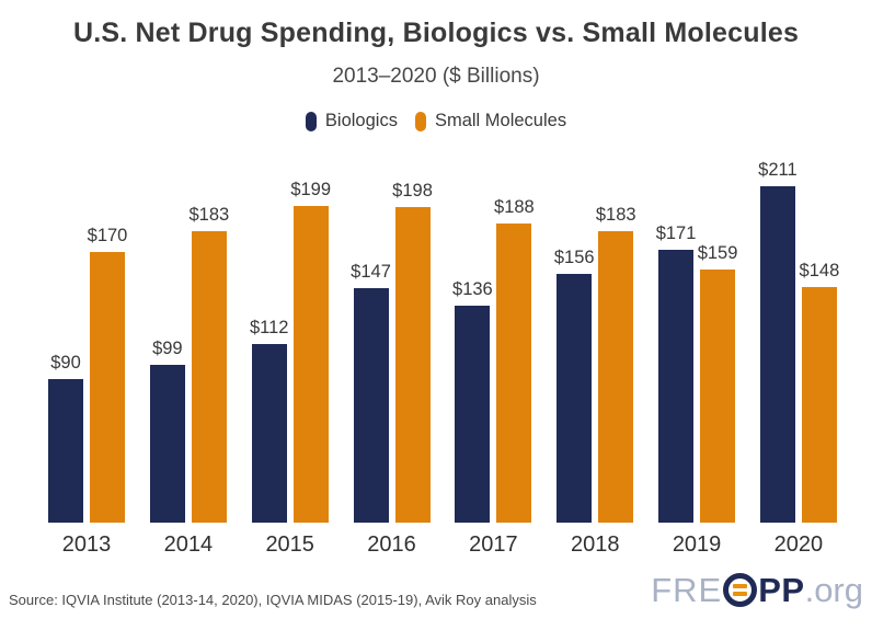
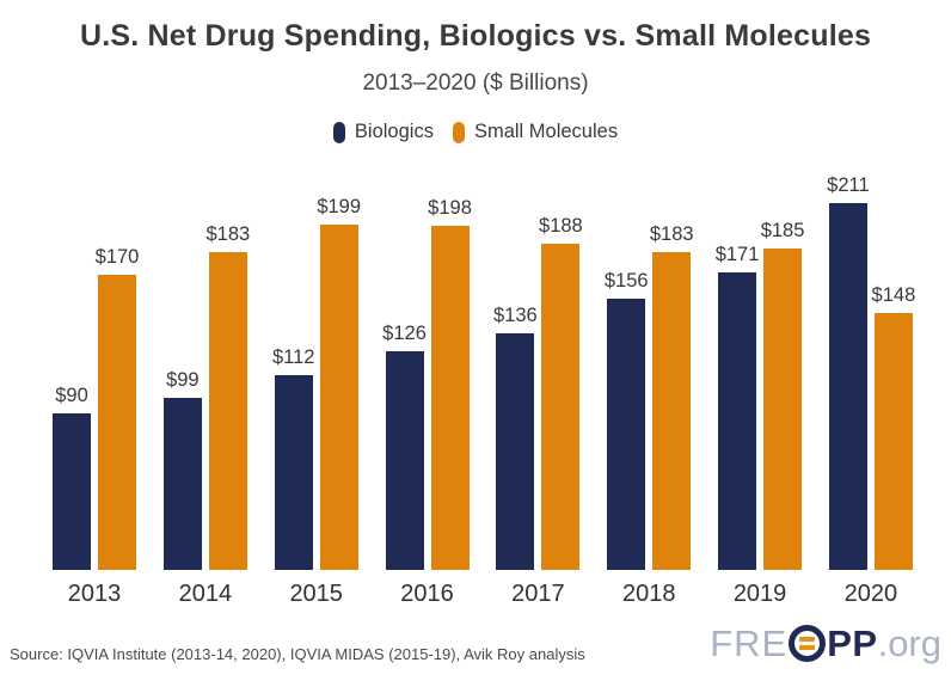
Biologics/2016: $147 -> $126
Small Molecules/2019: $159 -> $185
